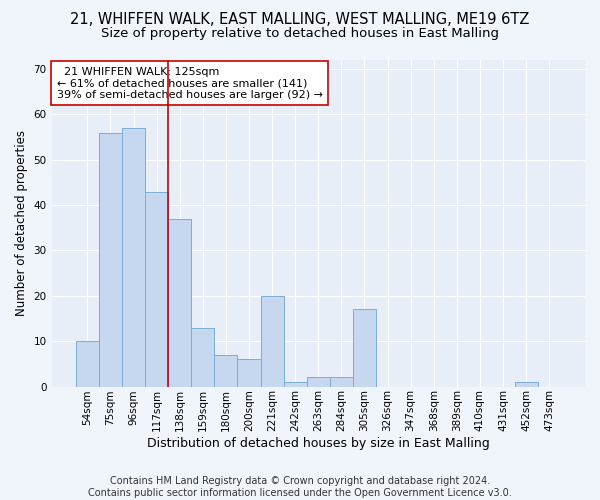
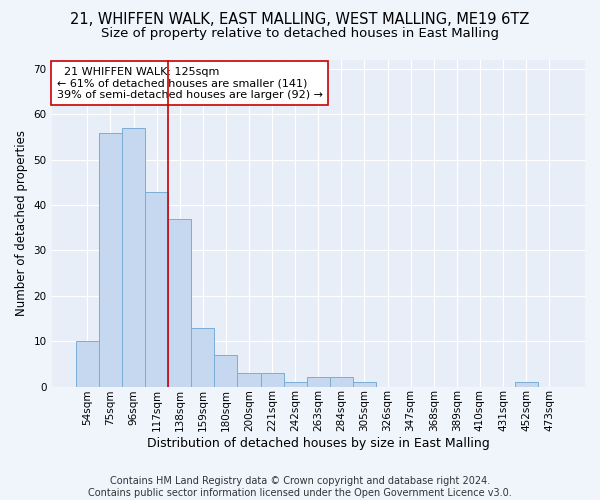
200sqm: 6 -> 3
221sqm: 20 -> 3
305sqm: 17 -> 1
